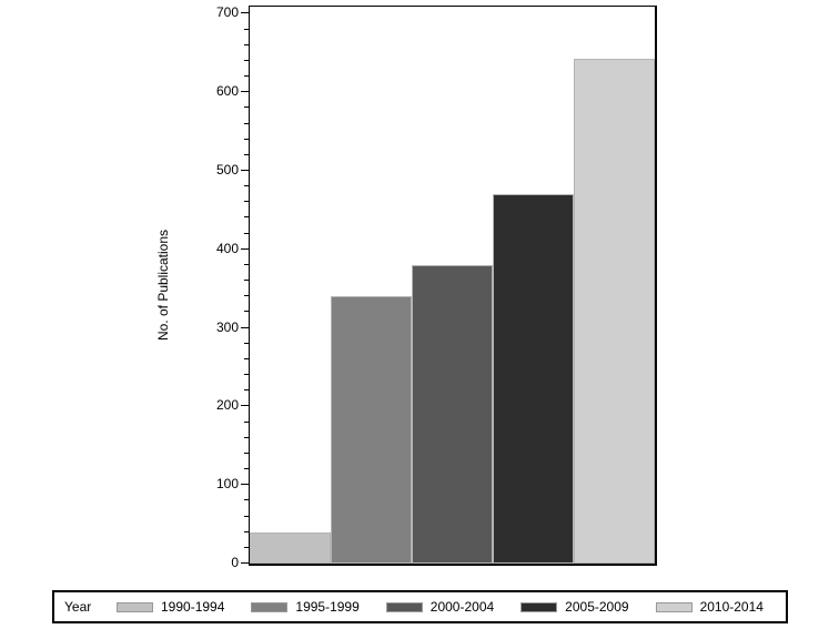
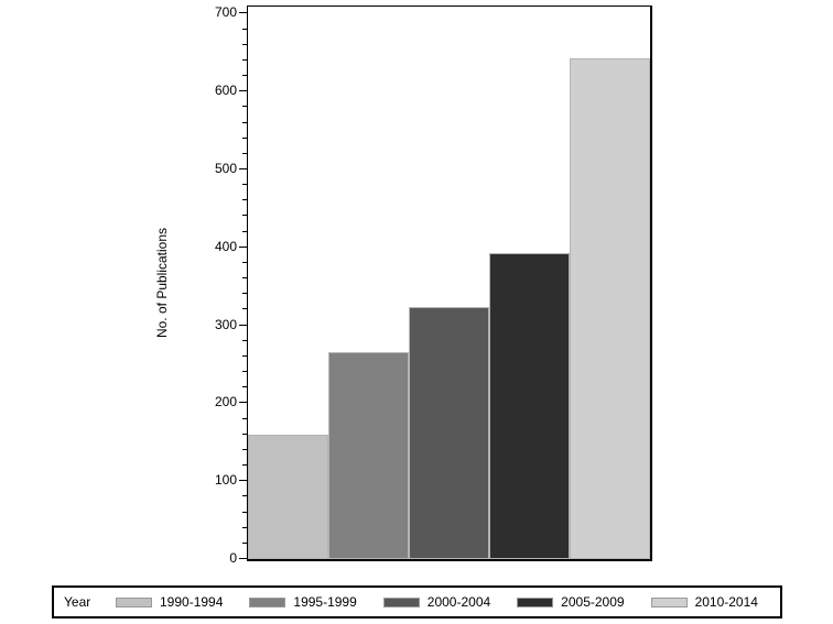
1990-1994: 40 -> 160
1995-1999: 340 -> 270
2000-2004: 380 -> 320
2005-2009: 470 -> 390
